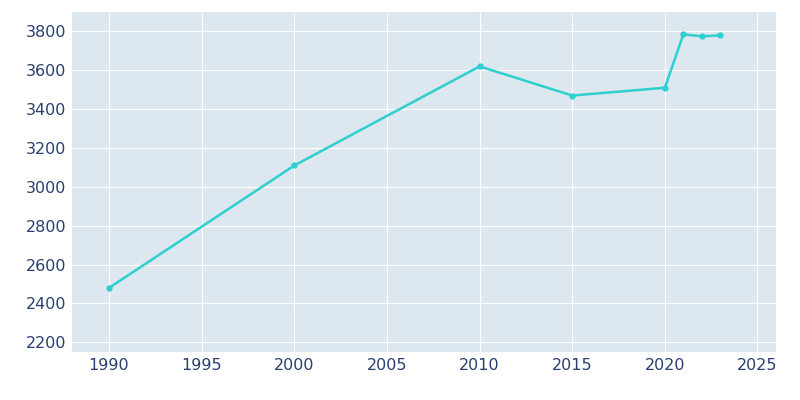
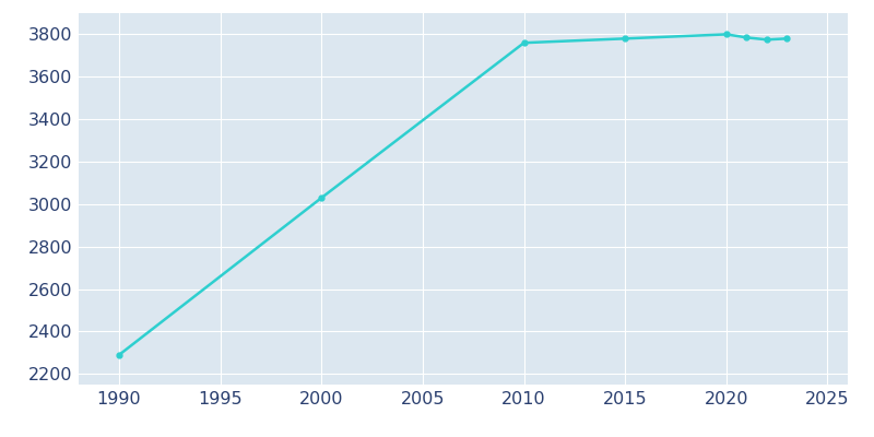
1990: 2480 -> 2290
2000: 3110 -> 3030
2010: 3620 -> 3760
2015: 3470 -> 3780
2020: 3510 -> 3800
